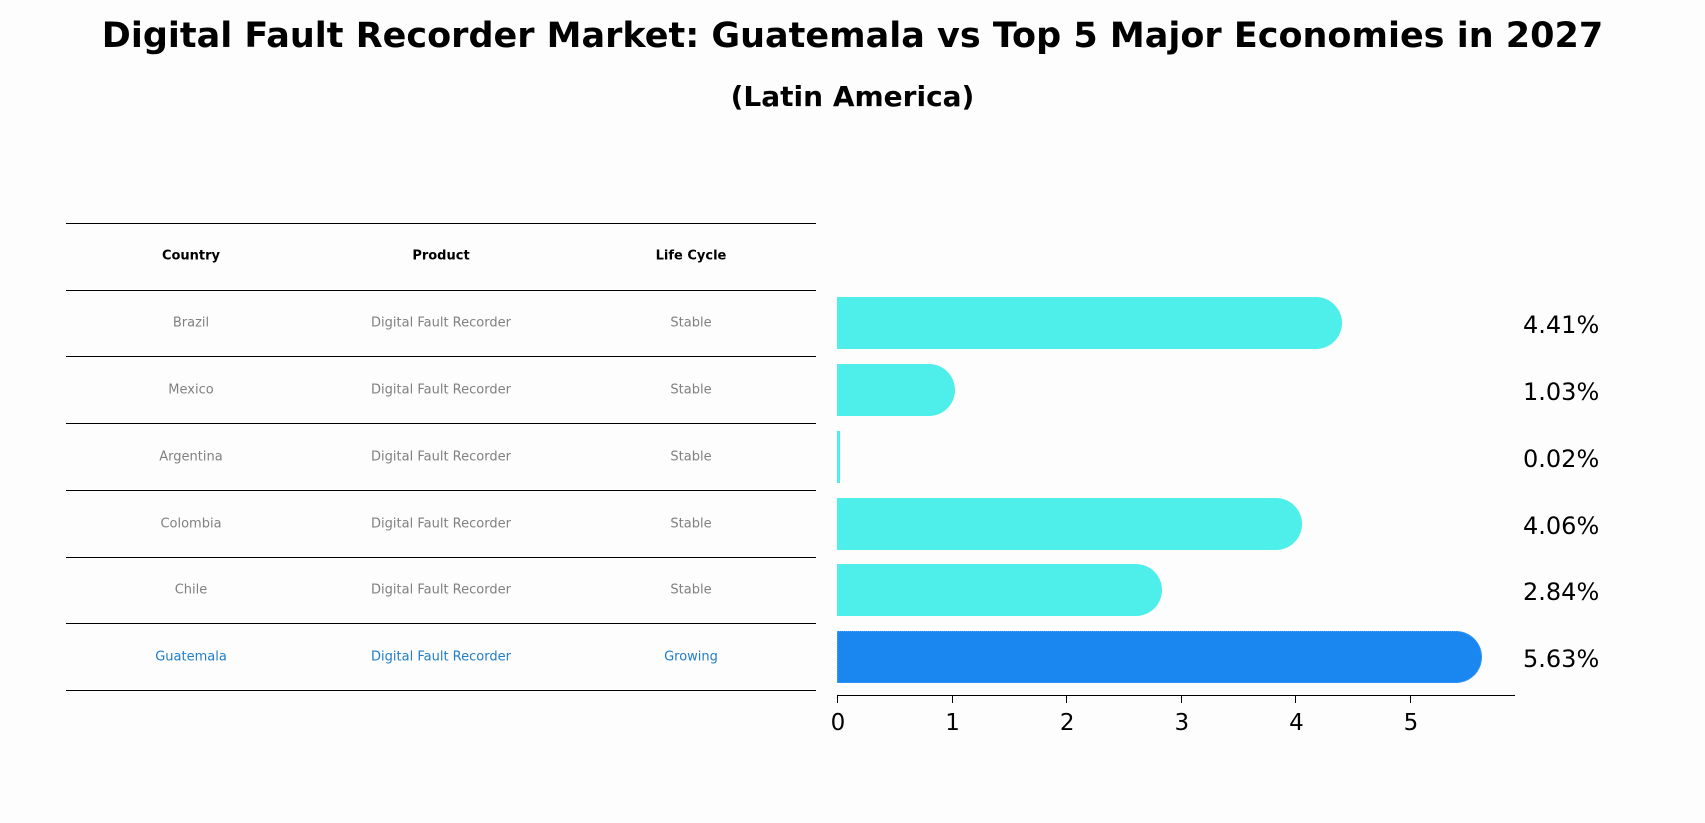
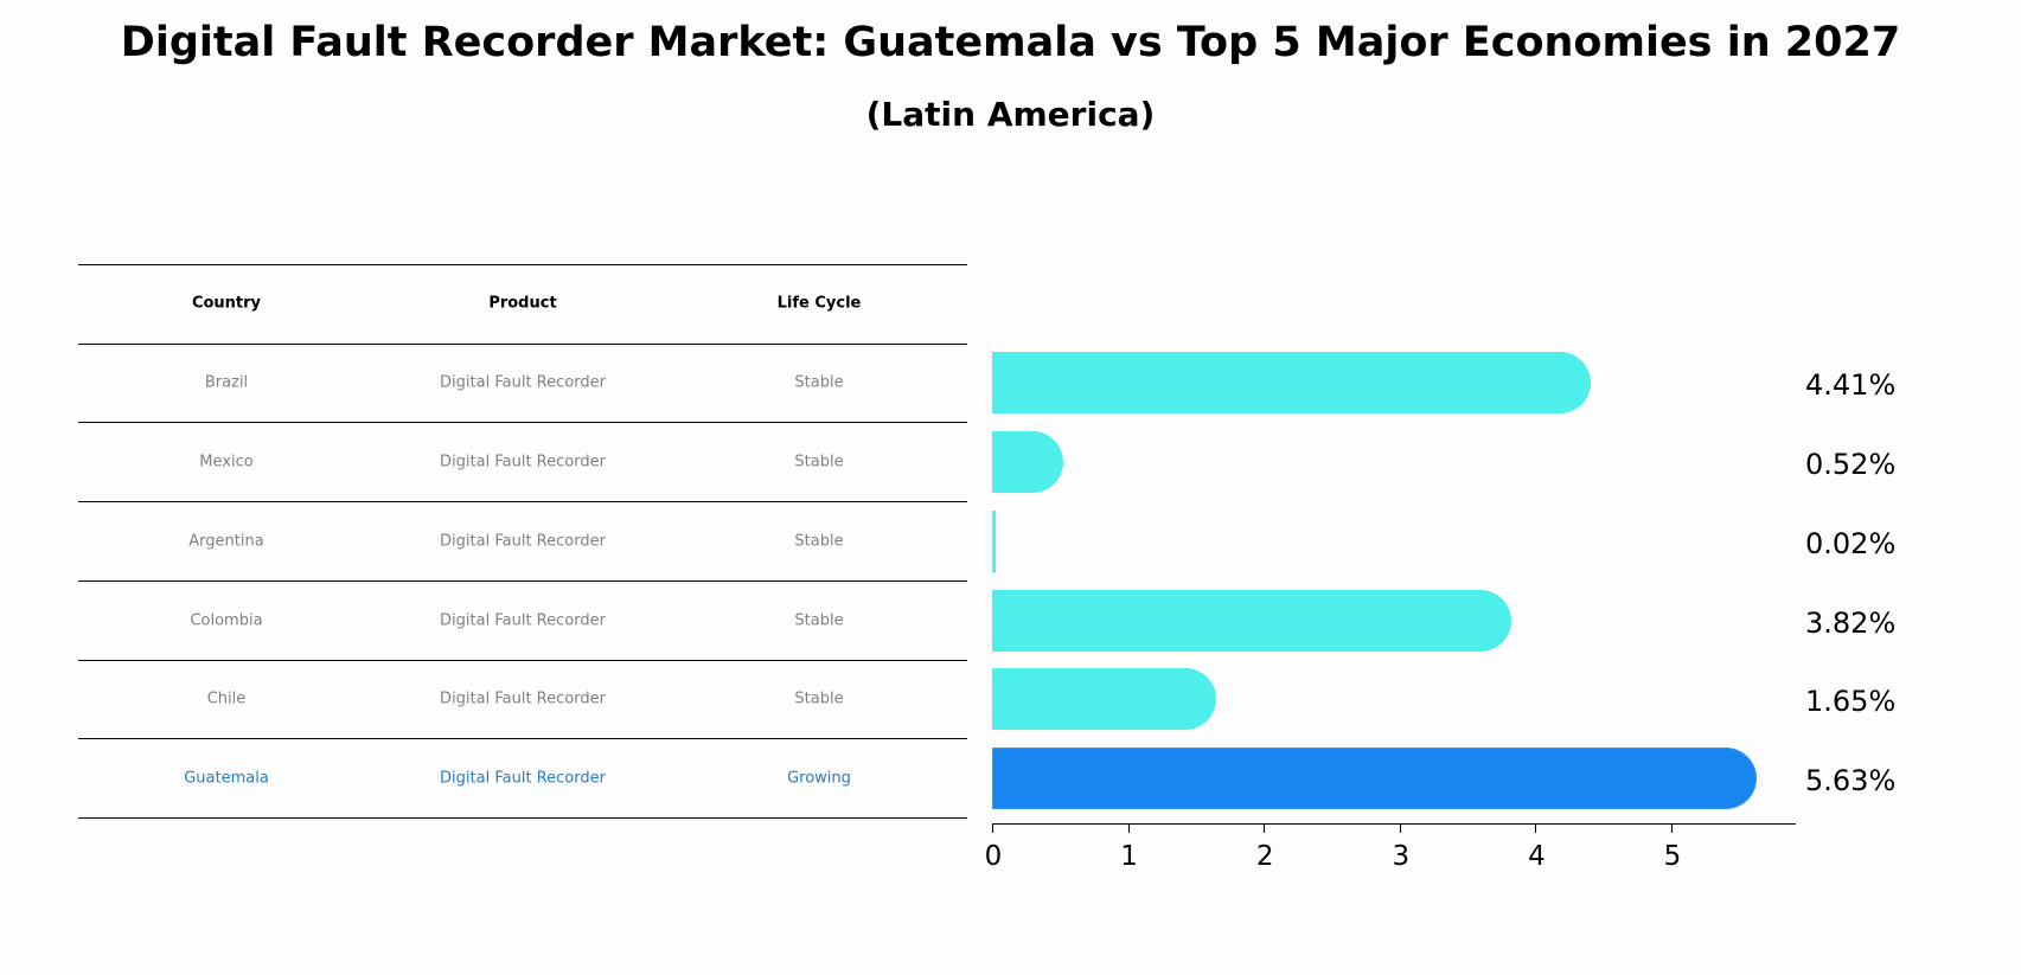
Mexico: 1.03% -> 0.52%
Colombia: 4.06% -> 3.82%
Chile: 2.84% -> 1.65%
